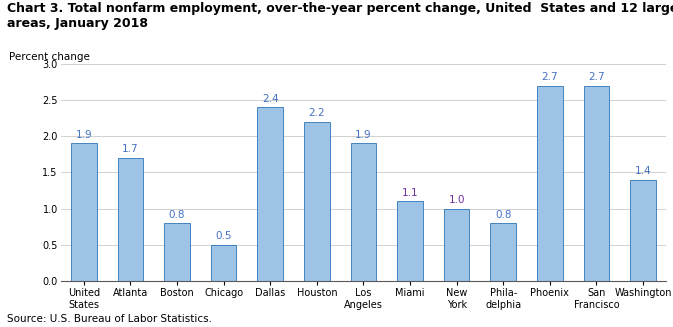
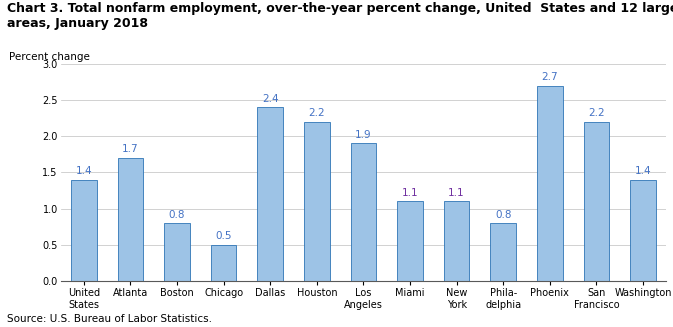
United States: 1.9 -> 1.4
New York: 1.0 -> 1.1
San Francisco: 2.7 -> 2.2
